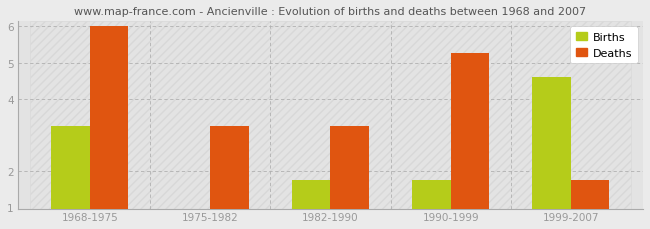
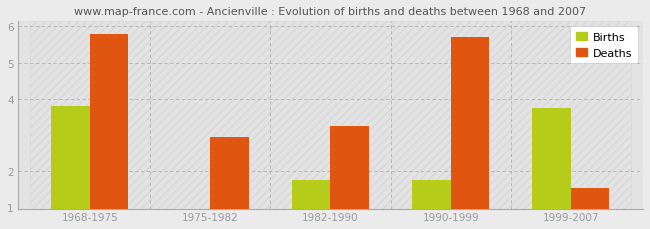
Births/1968-1975: 3.25 -> 3.80
Deaths/1968-1975: 6.00 -> 5.80
Deaths/1975-1982: 3.25 -> 2.95
Deaths/1990-1999: 5.25 -> 5.70
Births/1999-2007: 4.60 -> 3.75
Deaths/1999-2007: 1.75 -> 1.55
